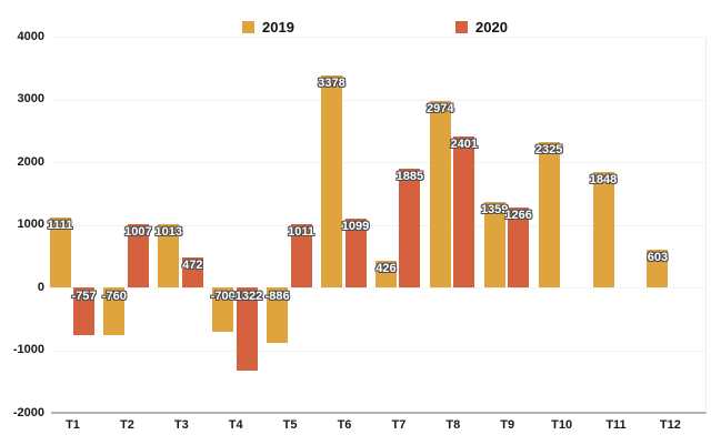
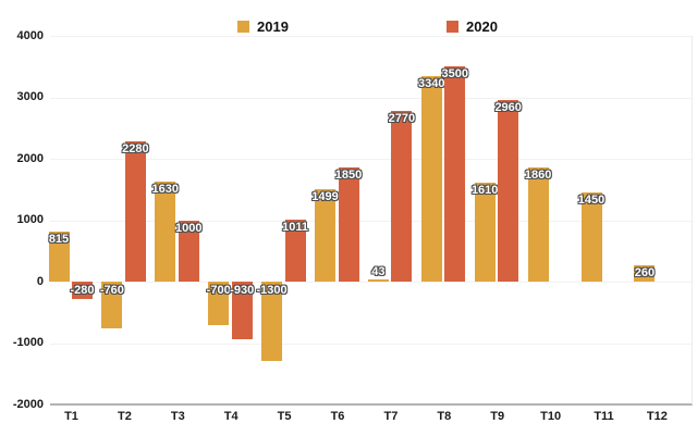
2019/T1: 1111 -> 815
2020/T1: -757 -> -280
2020/T2: 1007 -> 2280
2019/T3: 1013 -> 1630
2020/T3: 472 -> 1000
2020/T4: -1322 -> -930
2019/T5: -886 -> -1300
2019/T6: 3378 -> 1499
2020/T6: 1099 -> 1850
2019/T7: 426 -> 43
2020/T7: 1885 -> 2770
2019/T8: 2974 -> 3340
2020/T8: 2401 -> 3500
2019/T9: 1359 -> 1610
2020/T9: 1266 -> 2960
2019/T10: 2325 -> 1860
2019/T11: 1848 -> 1450
2019/T12: 603 -> 260
